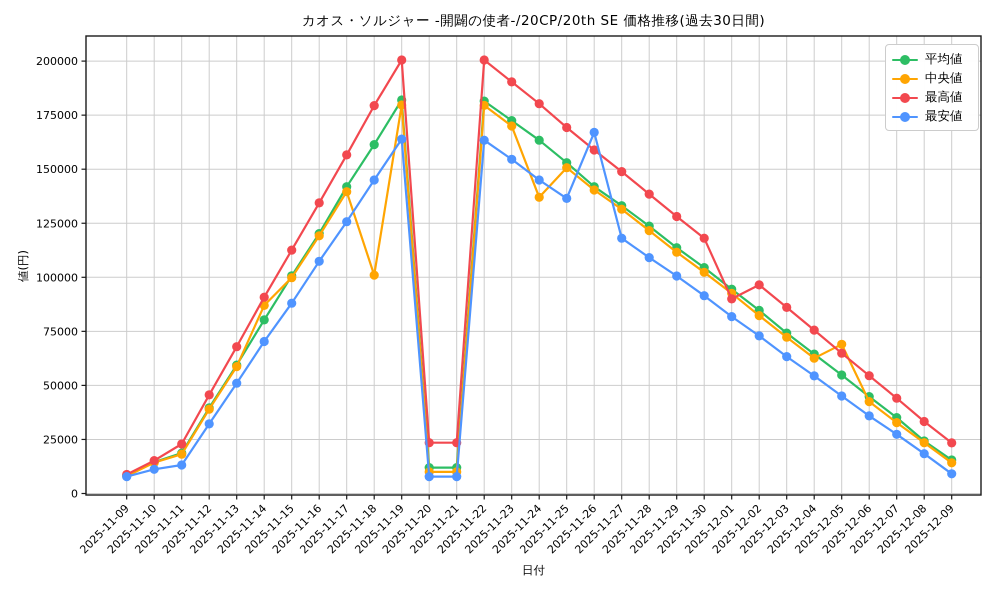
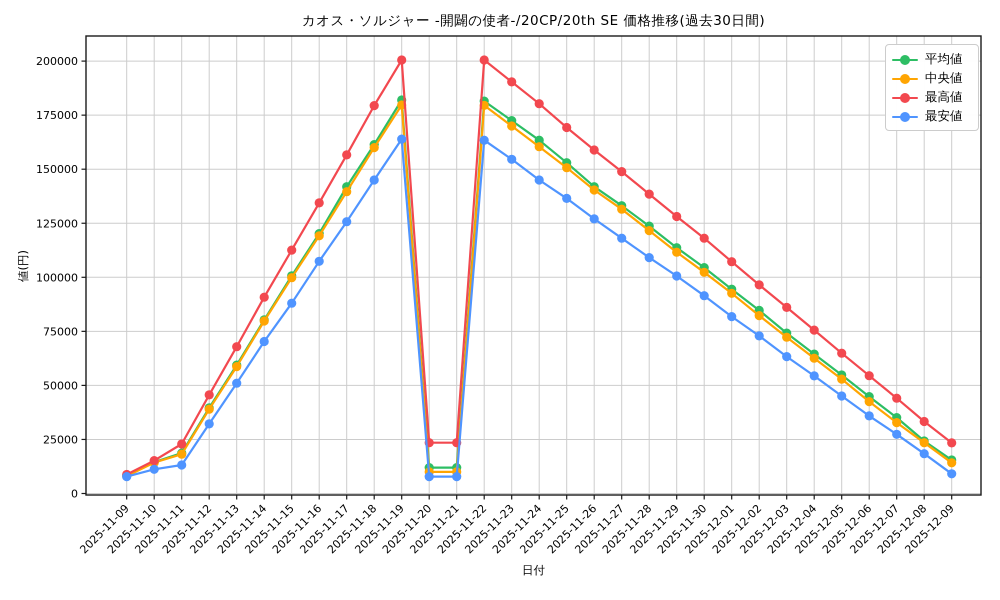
中央値/2025-11-14: 87000 -> 80000
中央値/2025-11-18: 101000 -> 160000
中央値/2025-11-24: 137000 -> 160000
最安値/2025-11-26: 167000 -> 127000
最高値/2025-12-01: 90000 -> 107000
中央値/2025-12-05: 69000 -> 53000
